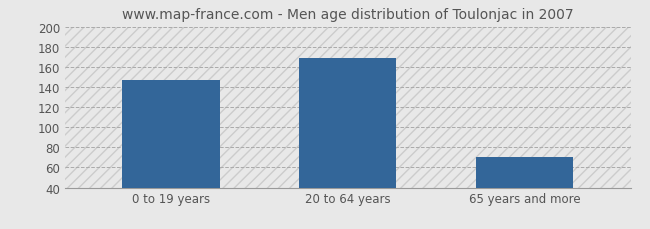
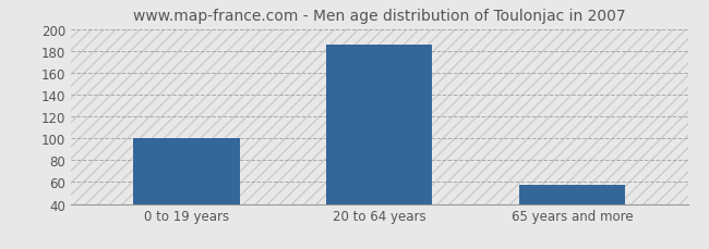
0 to 19 years: 147 -> 100
20 to 64 years: 169 -> 186
65 years and more: 70 -> 57
